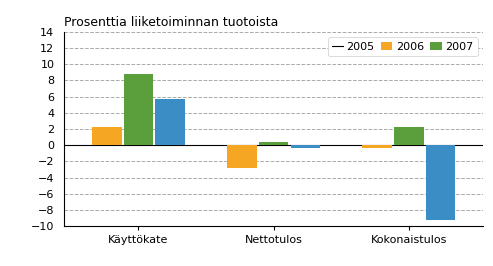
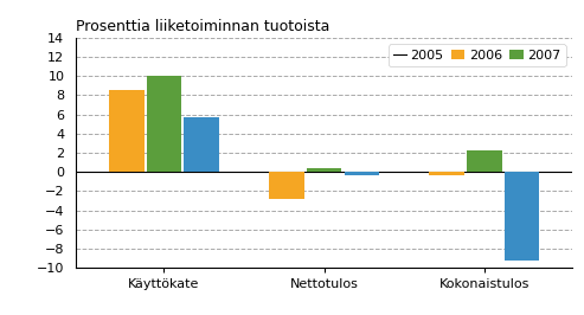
2006/Käyttökate: 2.2 -> 8.5
2007/Käyttökate: 8.8 -> 10.0
